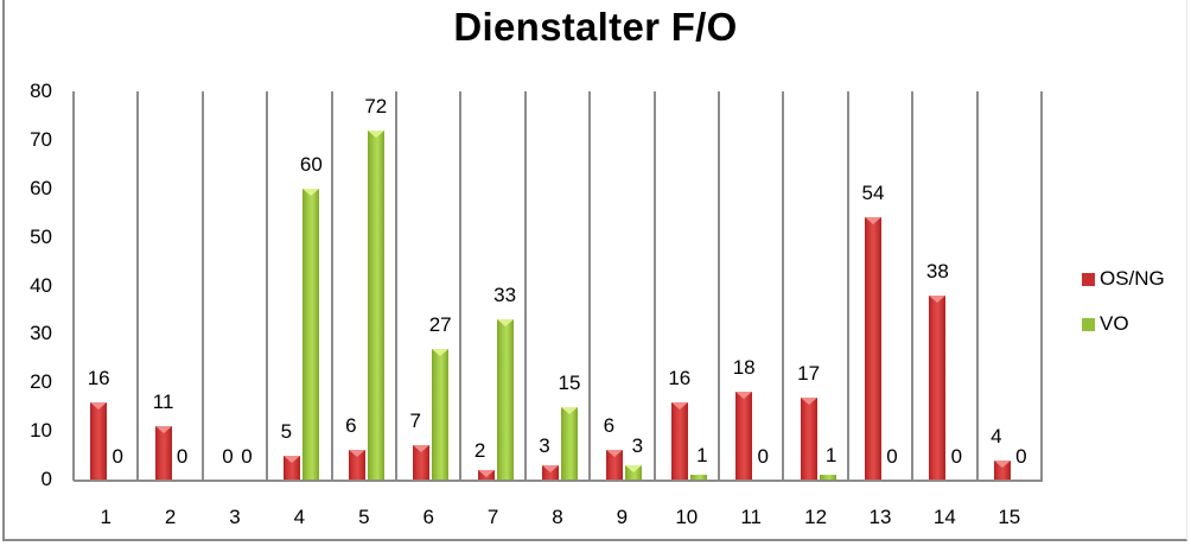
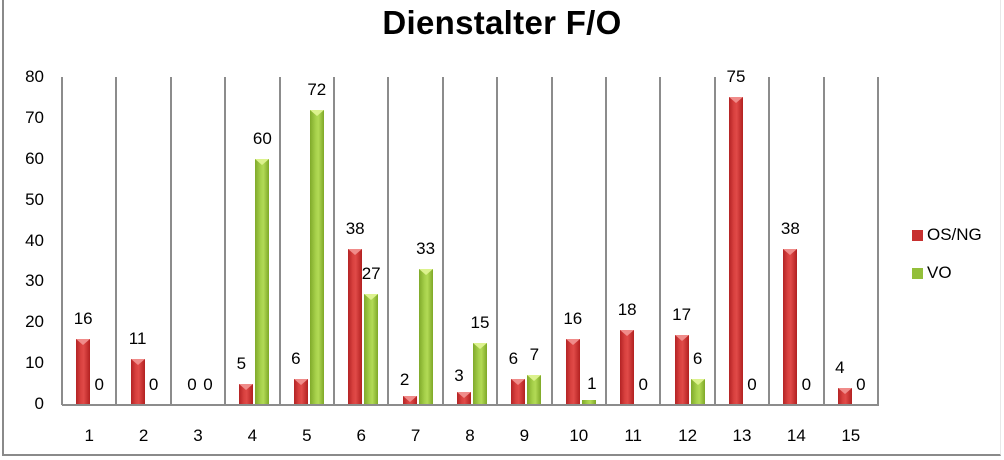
OS/NG/6: 7 -> 38
VO/9: 3 -> 7
VO/12: 1 -> 6
OS/NG/13: 54 -> 75
